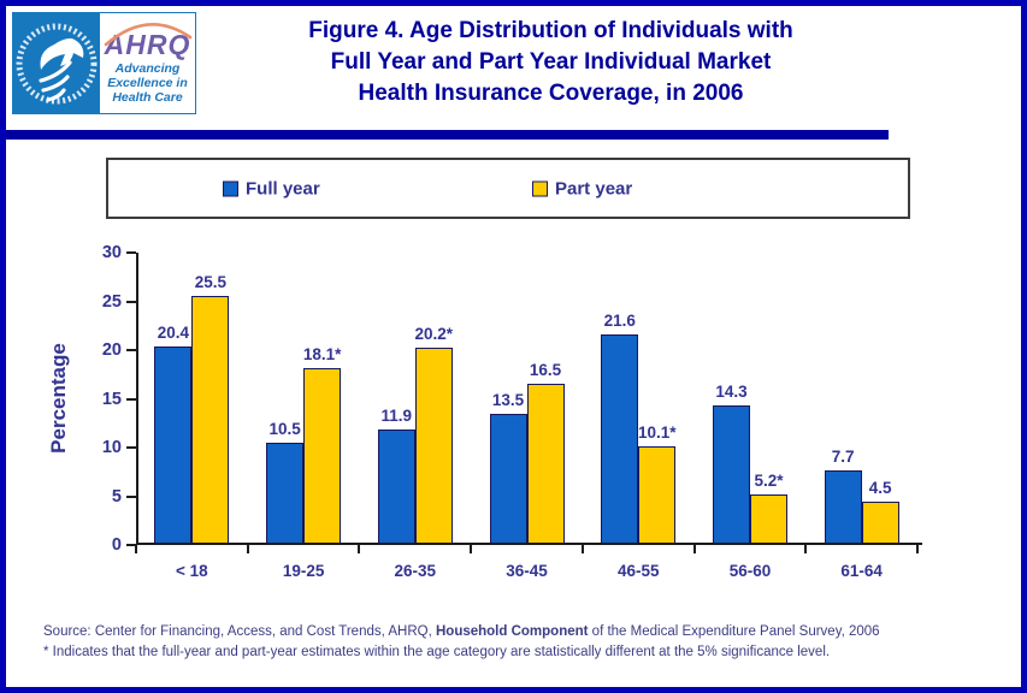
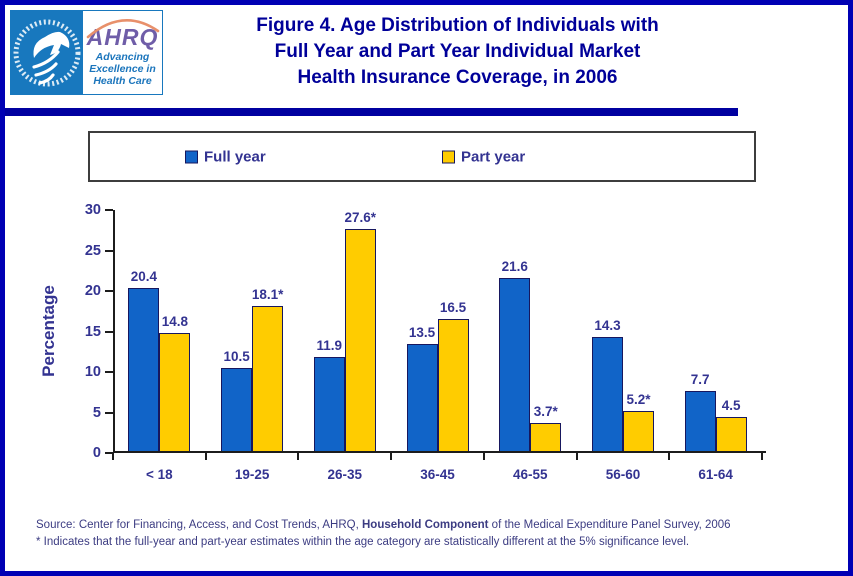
Part year/< 18: 25.5 -> 14.8
Part year/26-35: 20.2 -> 27.6
Part year/46-55: 10.1 -> 3.7
